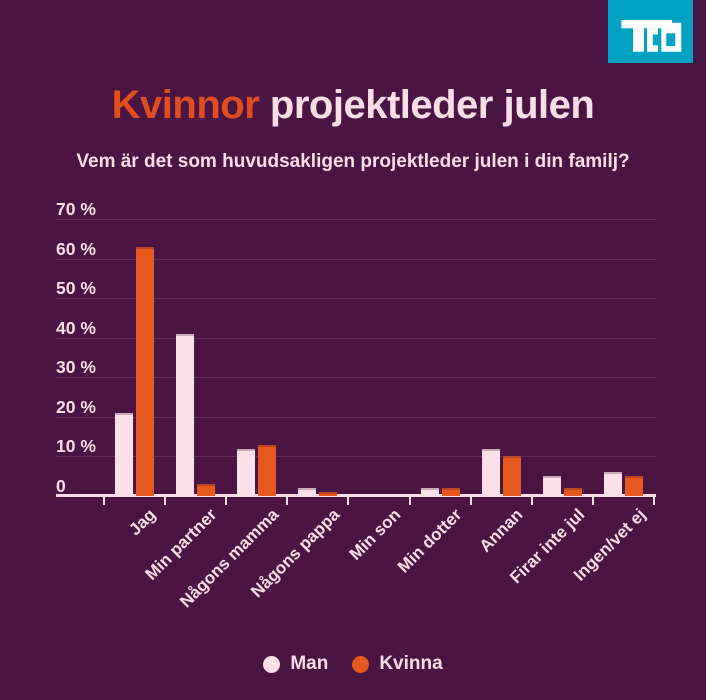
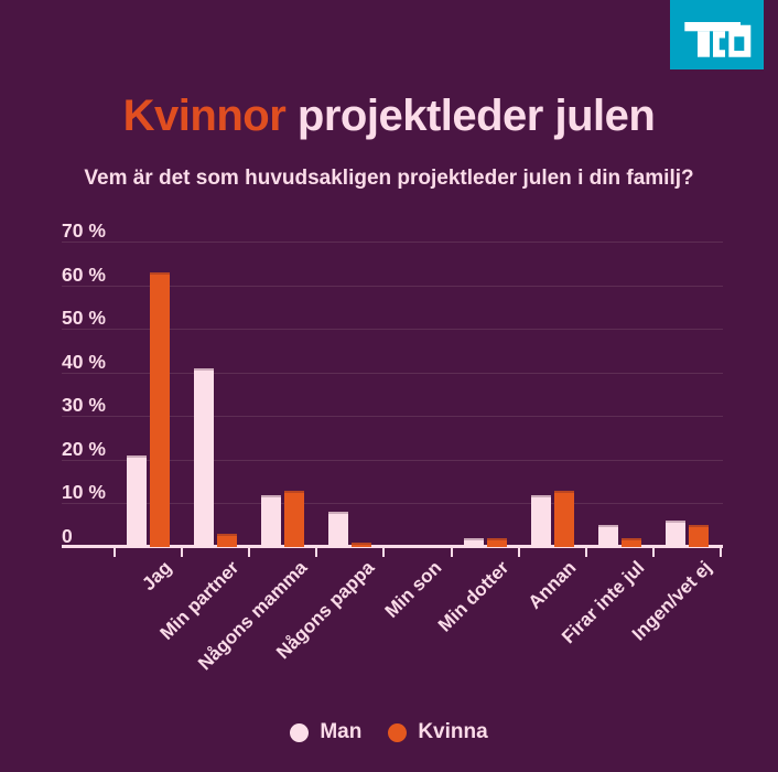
Man/Någons pappa: 2% -> 8%
Kvinna/Annan: 10% -> 13%
